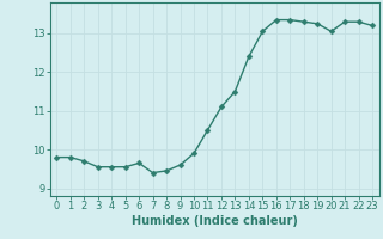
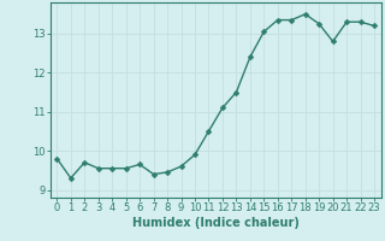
1: 9.80 -> 9.30
18: 13.30 -> 13.50
20: 13.05 -> 12.80
